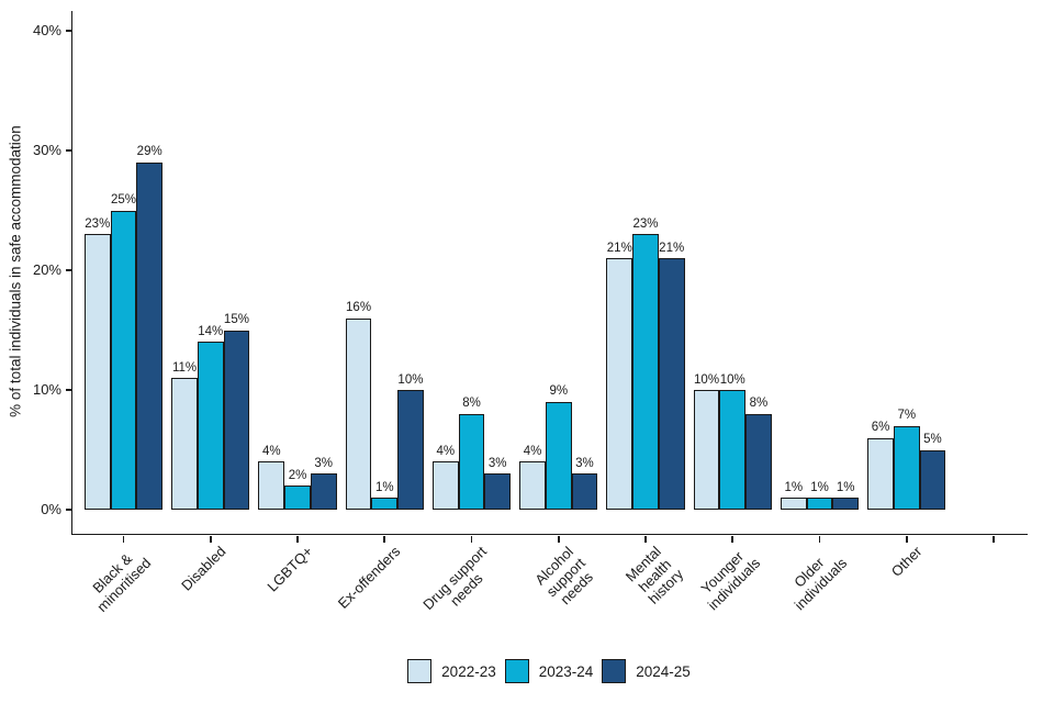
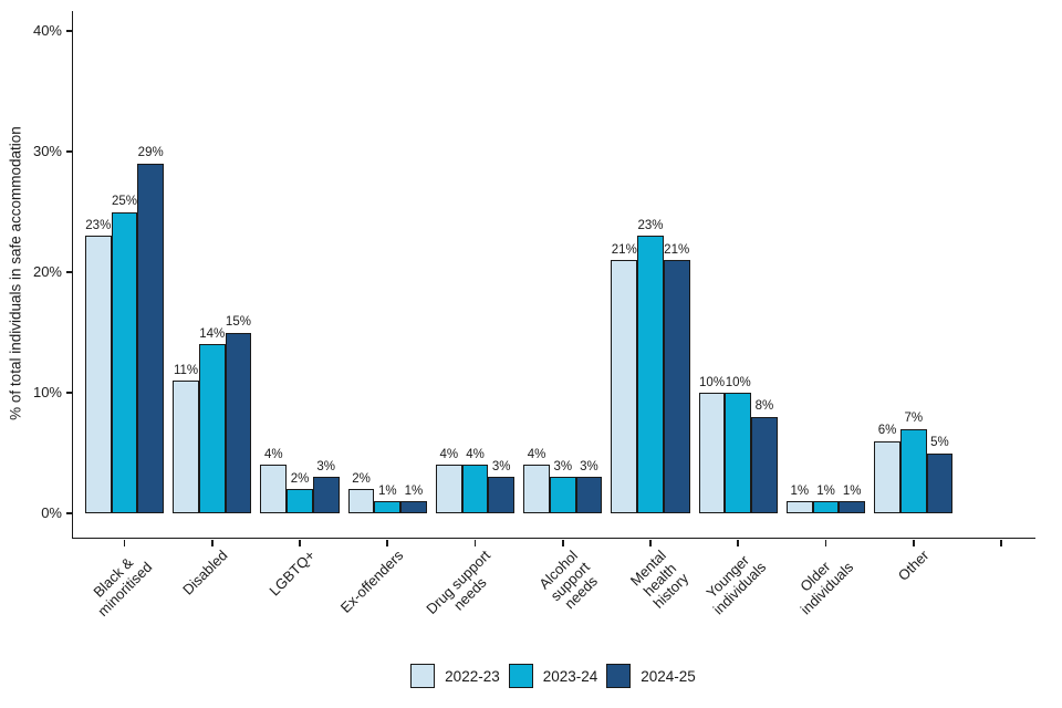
2022-23/Ex-offenders: 16% -> 2%
2024-25/Ex-offenders: 10% -> 1%
2023-24/Drug support needs: 8% -> 4%
2023-24/Alcohol support needs: 9% -> 3%
